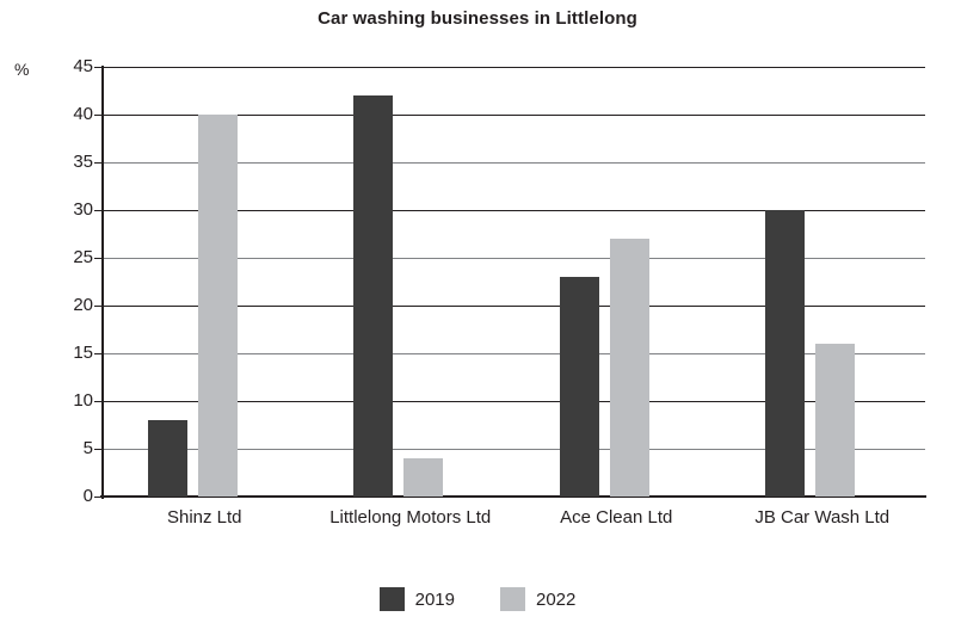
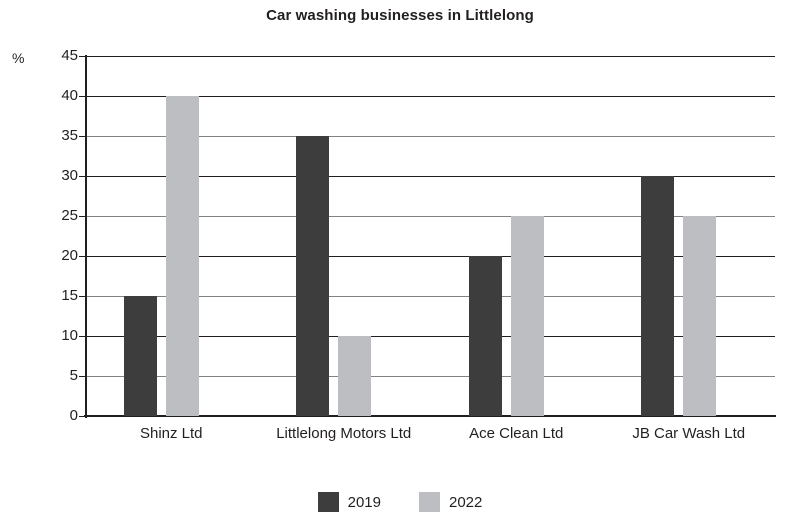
2019/Shinz Ltd: 8 -> 15
2019/Littlelong Motors Ltd: 42 -> 35
2022/Littlelong Motors Ltd: 4 -> 10
2019/Ace Clean Ltd: 23 -> 20
2022/Ace Clean Ltd: 27 -> 25
2022/JB Car Wash Ltd: 16 -> 25
